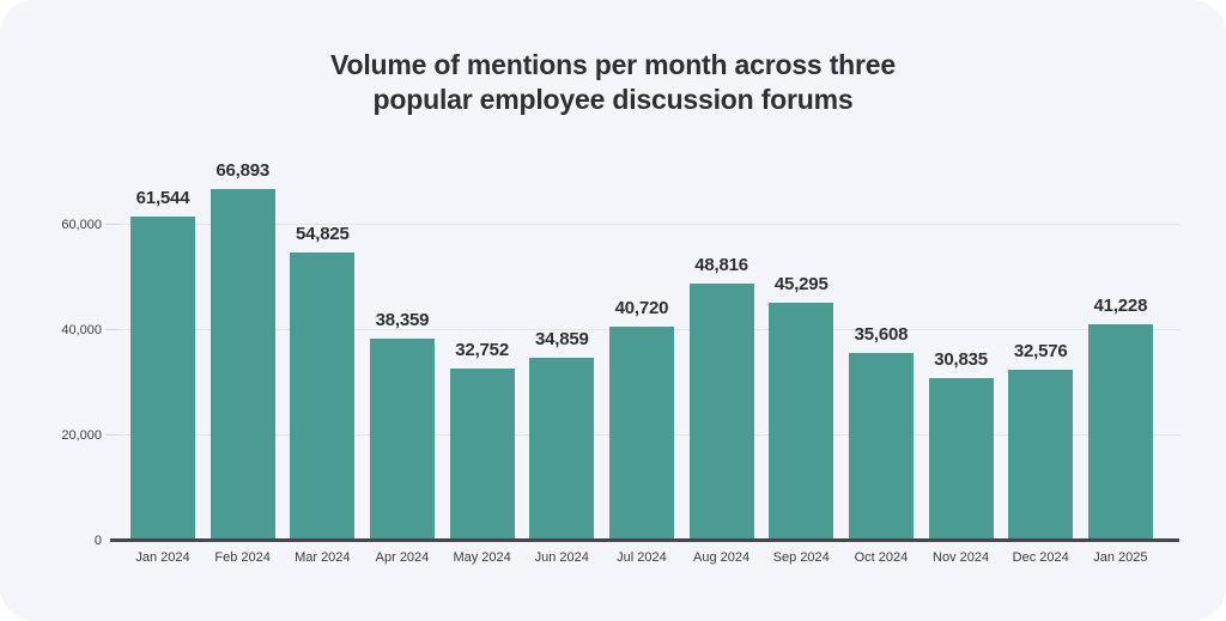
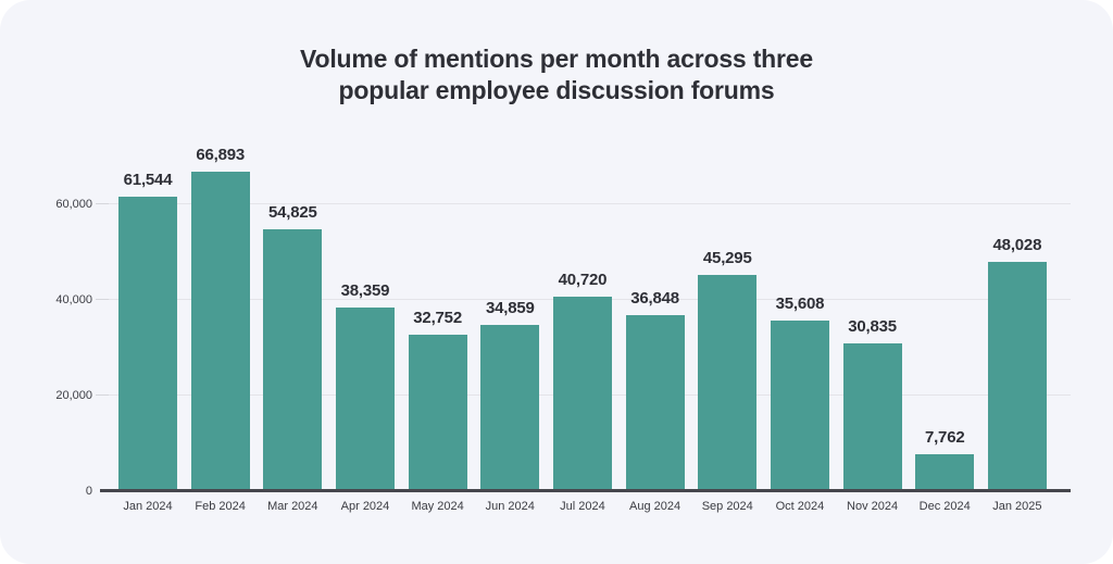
Aug 2024: 48,816 -> 36,848
Dec 2024: 32,576 -> 7,762
Jan 2025: 41,228 -> 48,028
